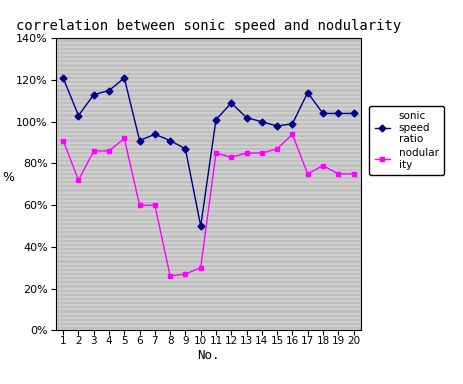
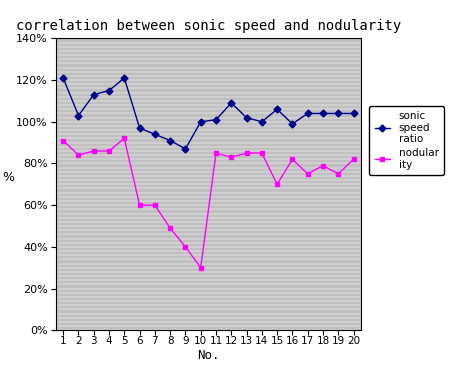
nodular ity/2: 72% -> 84%
sonic speed ratio/6: 91% -> 97%
nodular ity/8: 26% -> 49%
nodular ity/9: 27% -> 40%
sonic speed ratio/10: 50% -> 100%
sonic speed ratio/15: 98% -> 106%
nodular ity/15: 87% -> 70%
nodular ity/16: 94% -> 82%
sonic speed ratio/17: 114% -> 104%
nodular ity/20: 75% -> 82%
